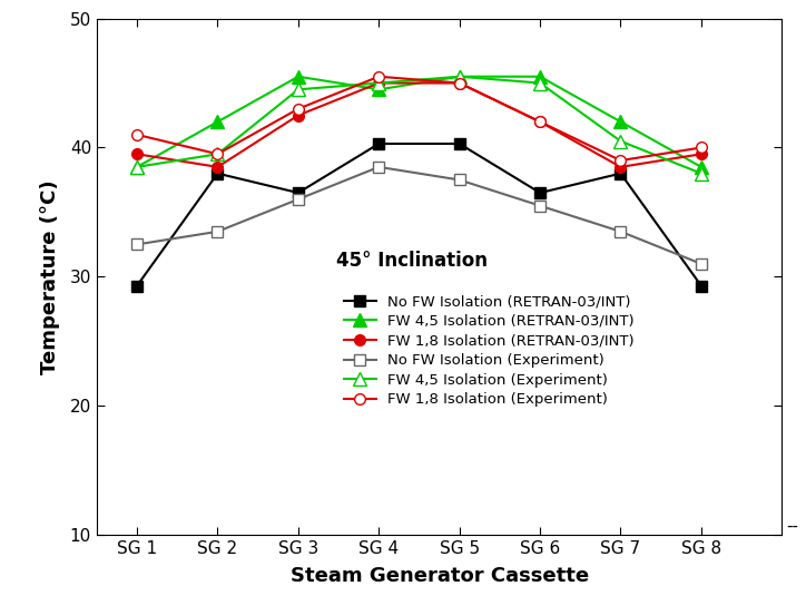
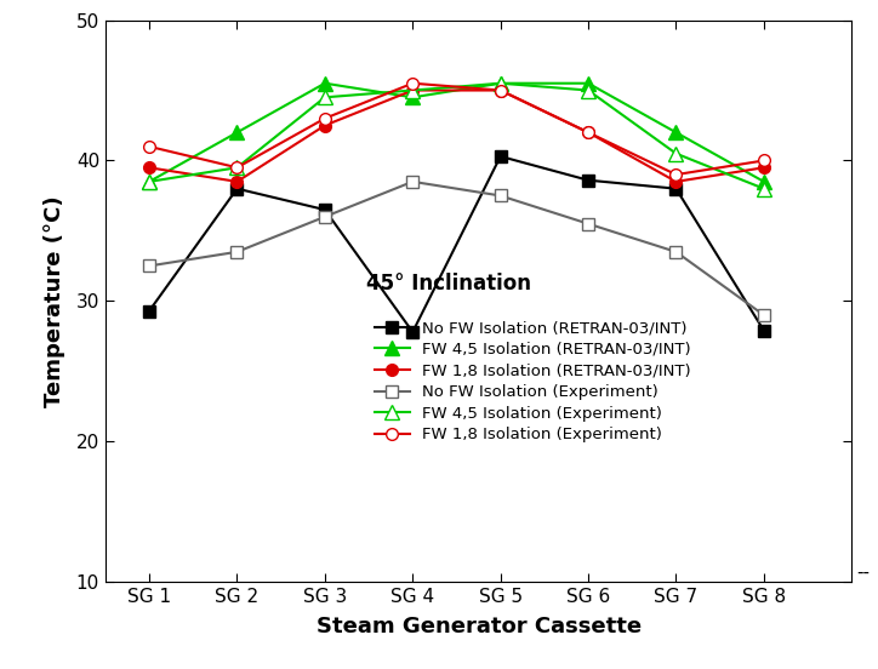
No FW Isolation (RETRAN-03/INT)/SG 4: 40.3 -> 27.8
No FW Isolation (RETRAN-03/INT)/SG 6: 36.5 -> 38.6
No FW Isolation (RETRAN-03/INT)/SG 8: 29.3 -> 27.9
No FW Isolation (Experiment)/SG 8: 31.0 -> 29.0
